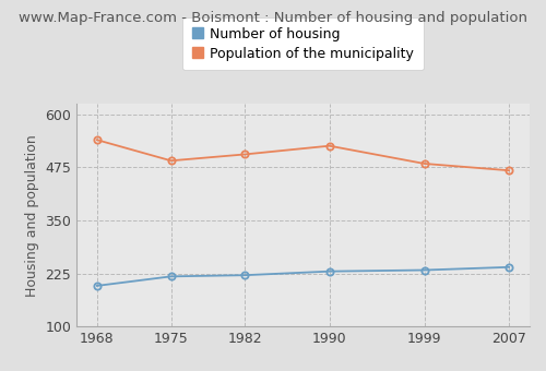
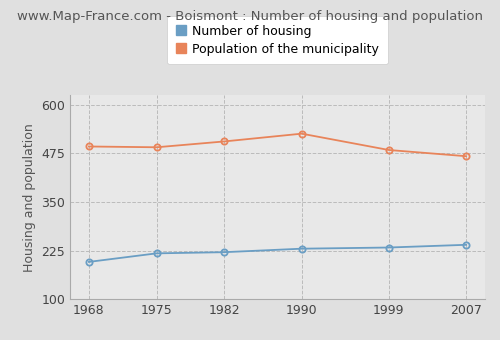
Population of the municipality/1968: 540 -> 493
